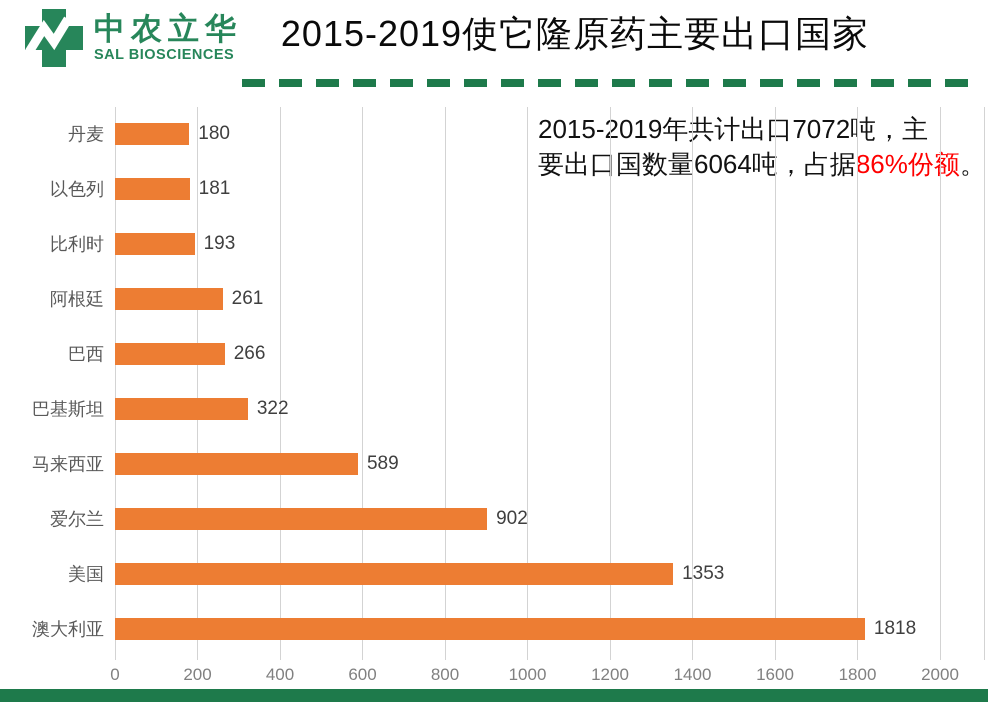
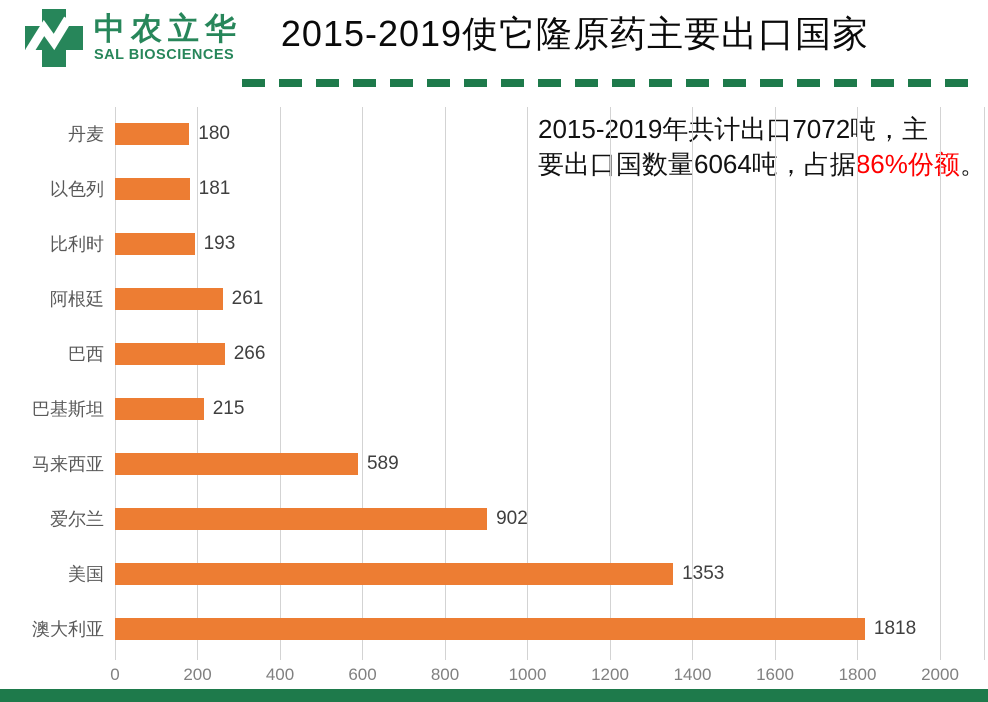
巴基斯坦: 322 -> 215
